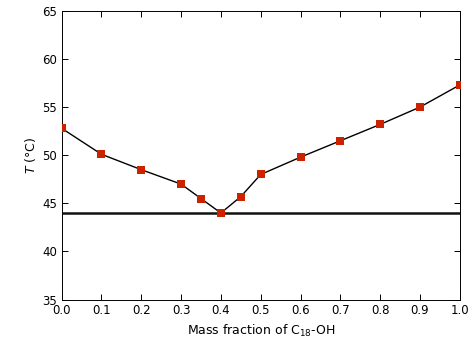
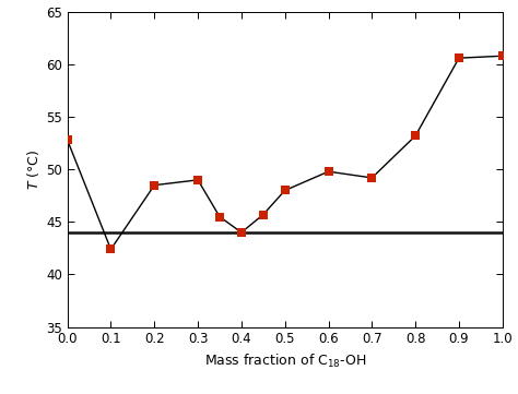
0.1: 50.1 -> 42.4
0.3: 47.0 -> 49.0
0.7: 51.5 -> 49.2
0.9: 55.0 -> 60.6
1.0: 57.3 -> 60.8
